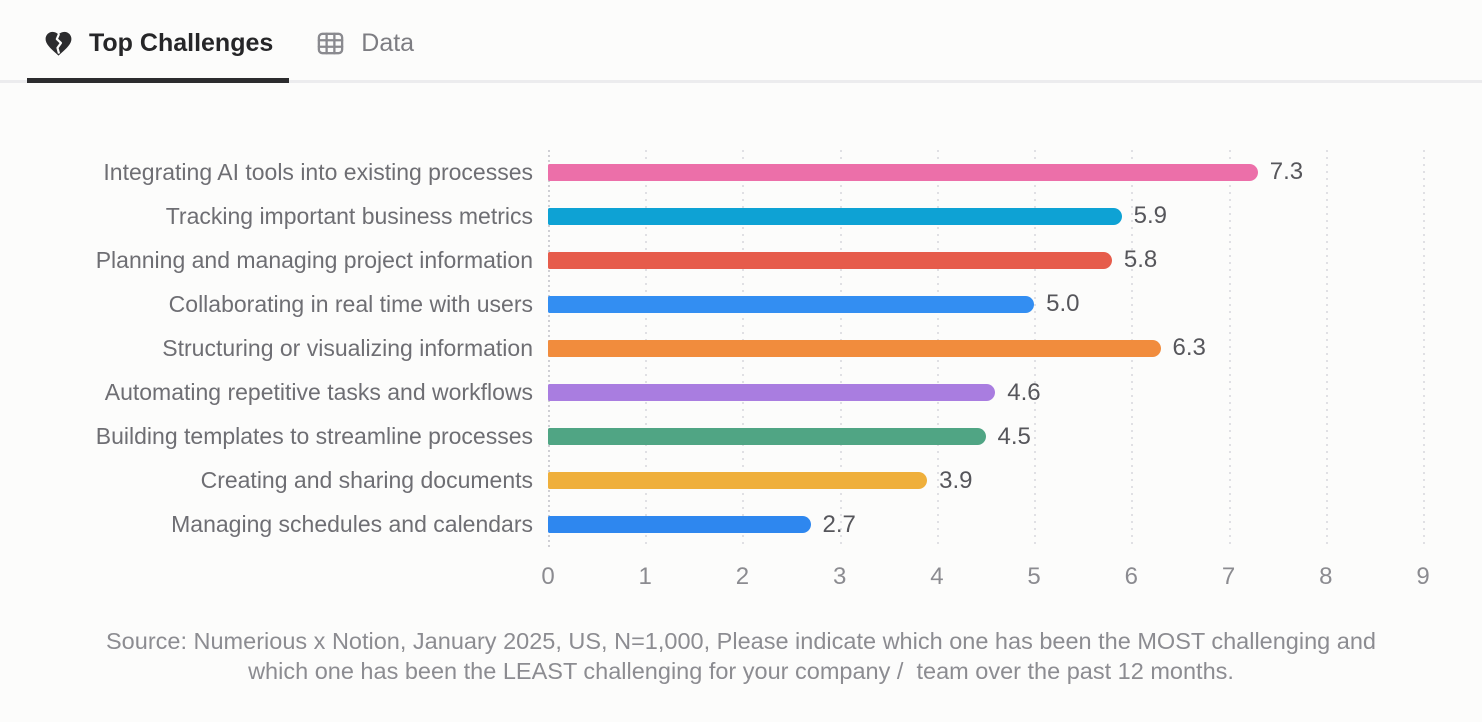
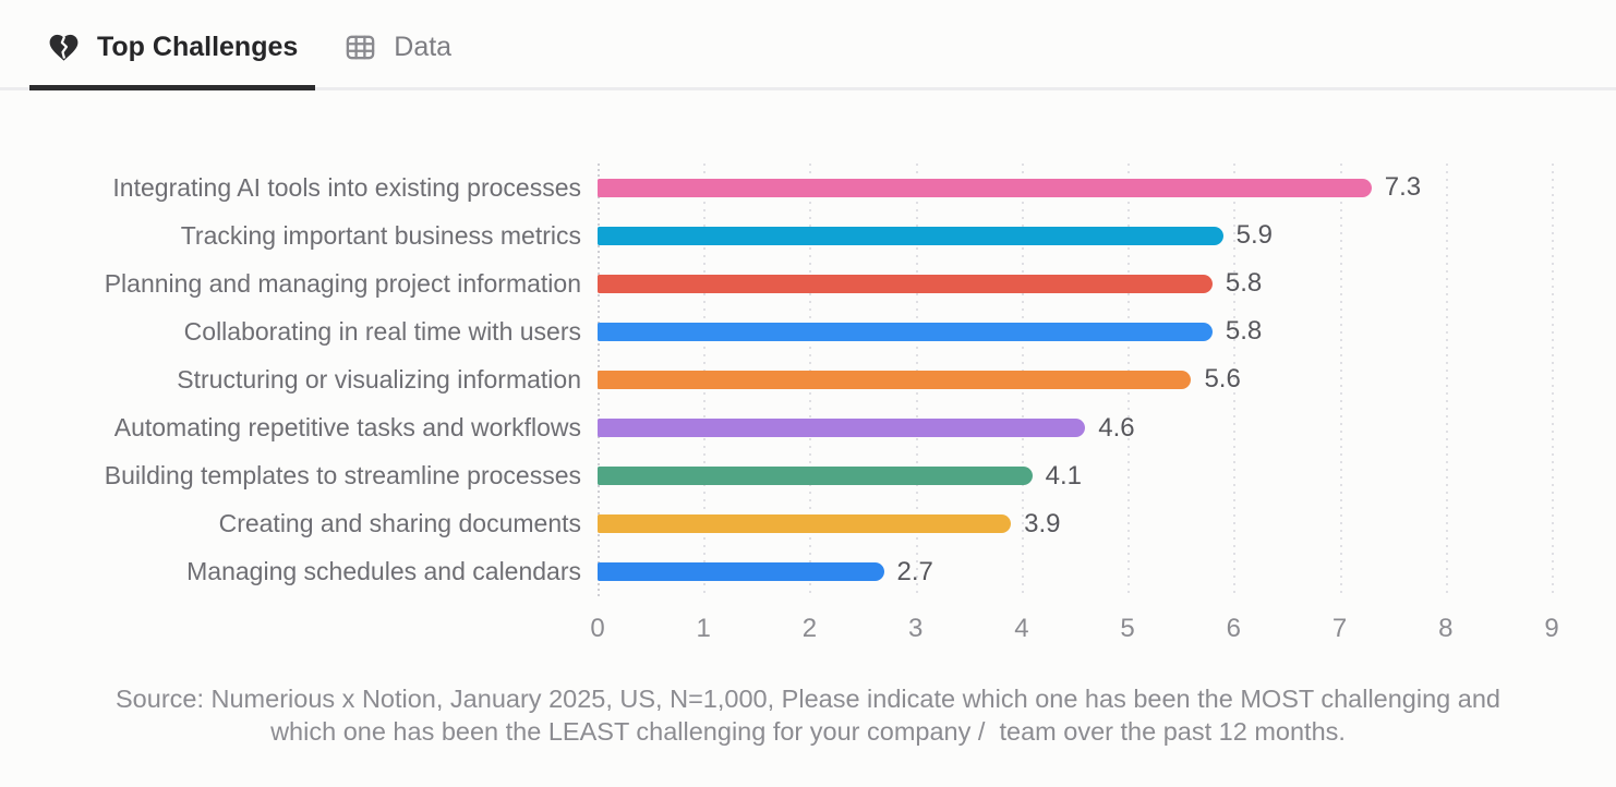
Collaborating in real time with users: 5.0 -> 5.8
Structuring or visualizing information: 6.3 -> 5.6
Building templates to streamline processes: 4.5 -> 4.1
